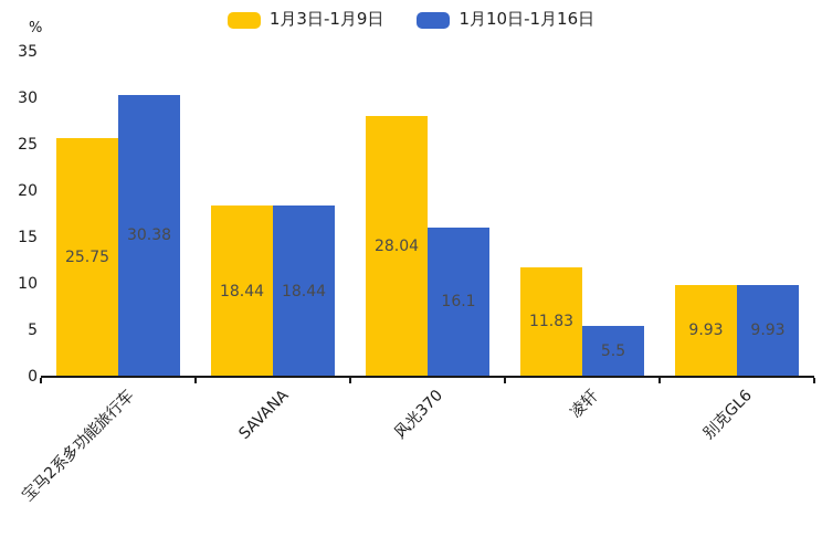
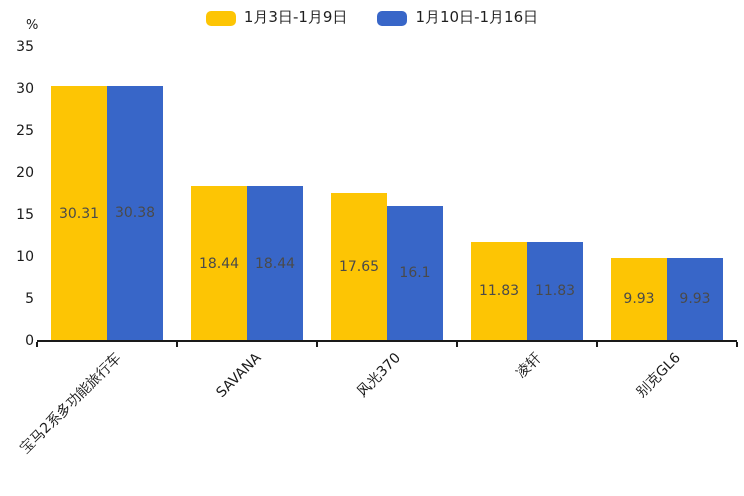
1月3日-1月9日/宝马2系多功能旅行车: 25.75 -> 30.31
1月3日-1月9日/风光370: 28.04 -> 17.65
1月10日-1月16日/凌轩: 5.5 -> 11.83
